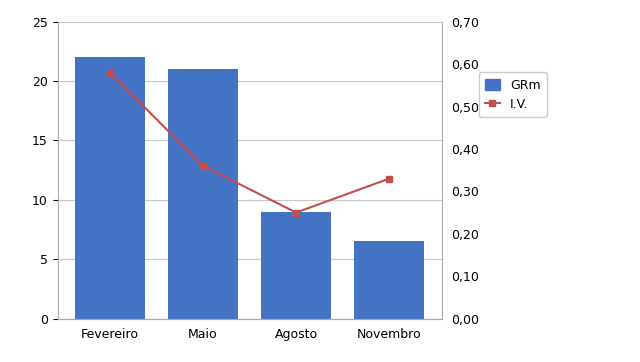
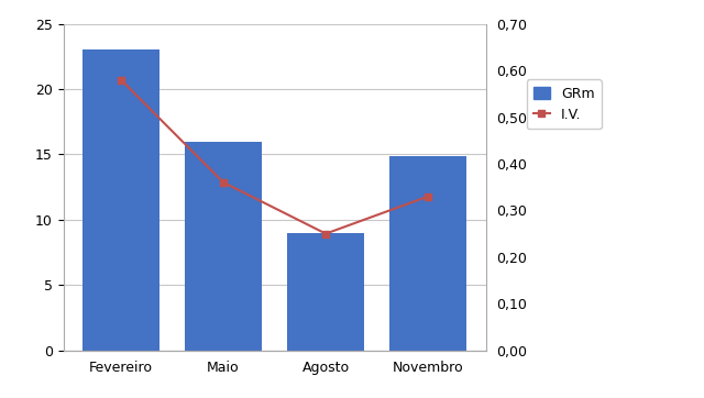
GRm/Fevereiro: 22.0 -> 23.0
GRm/Maio: 21.0 -> 16.0
GRm/Novembro: 6.5 -> 14.9
